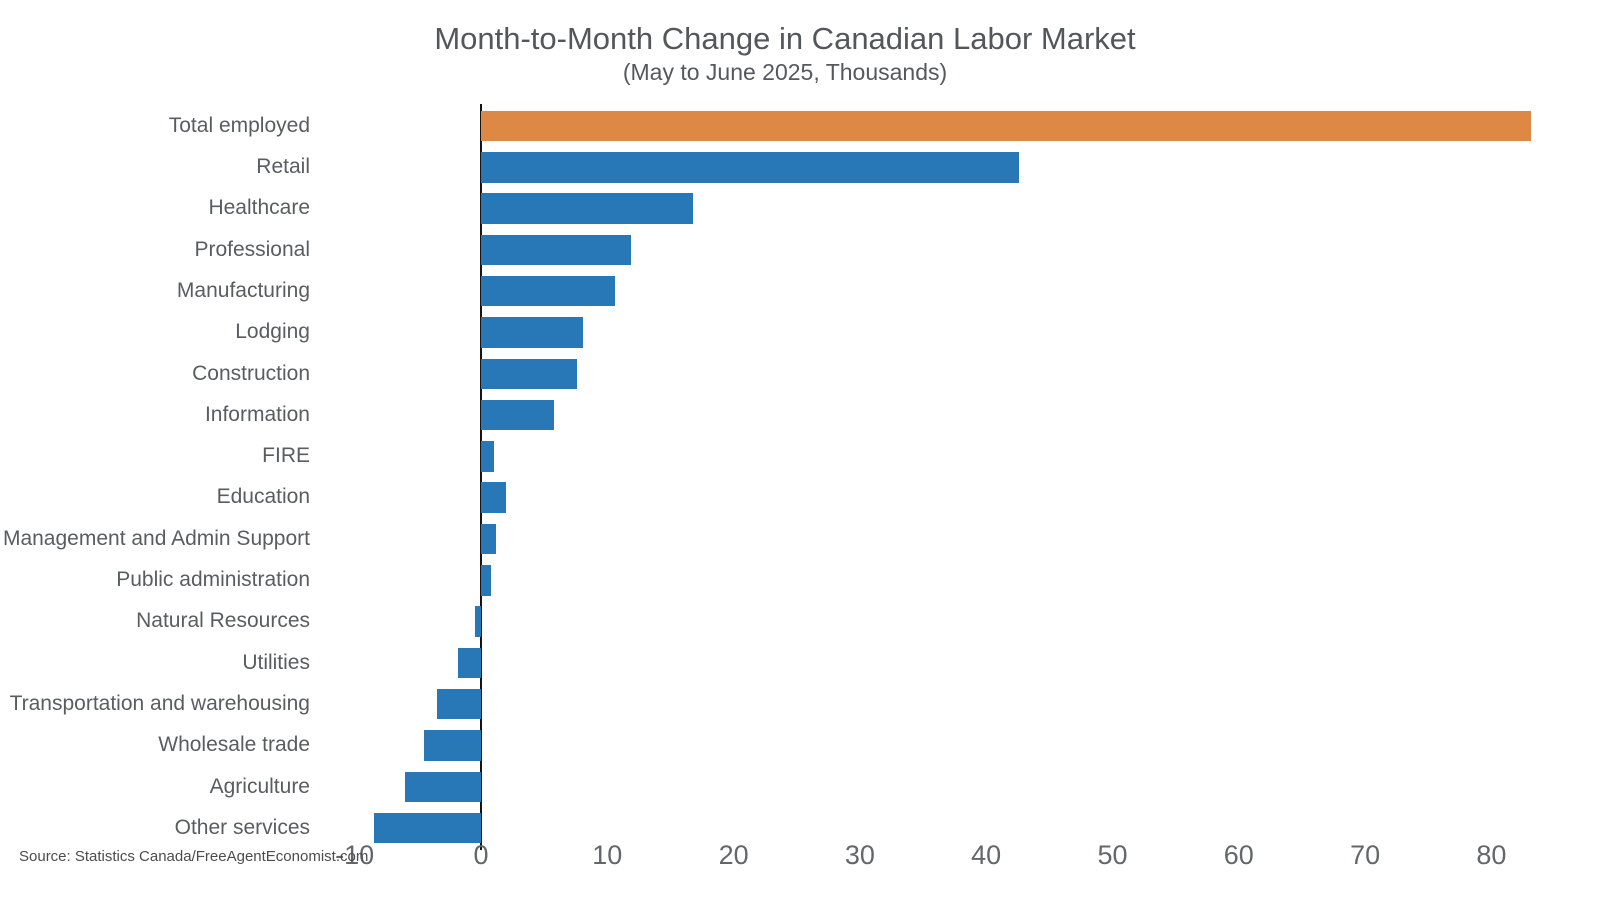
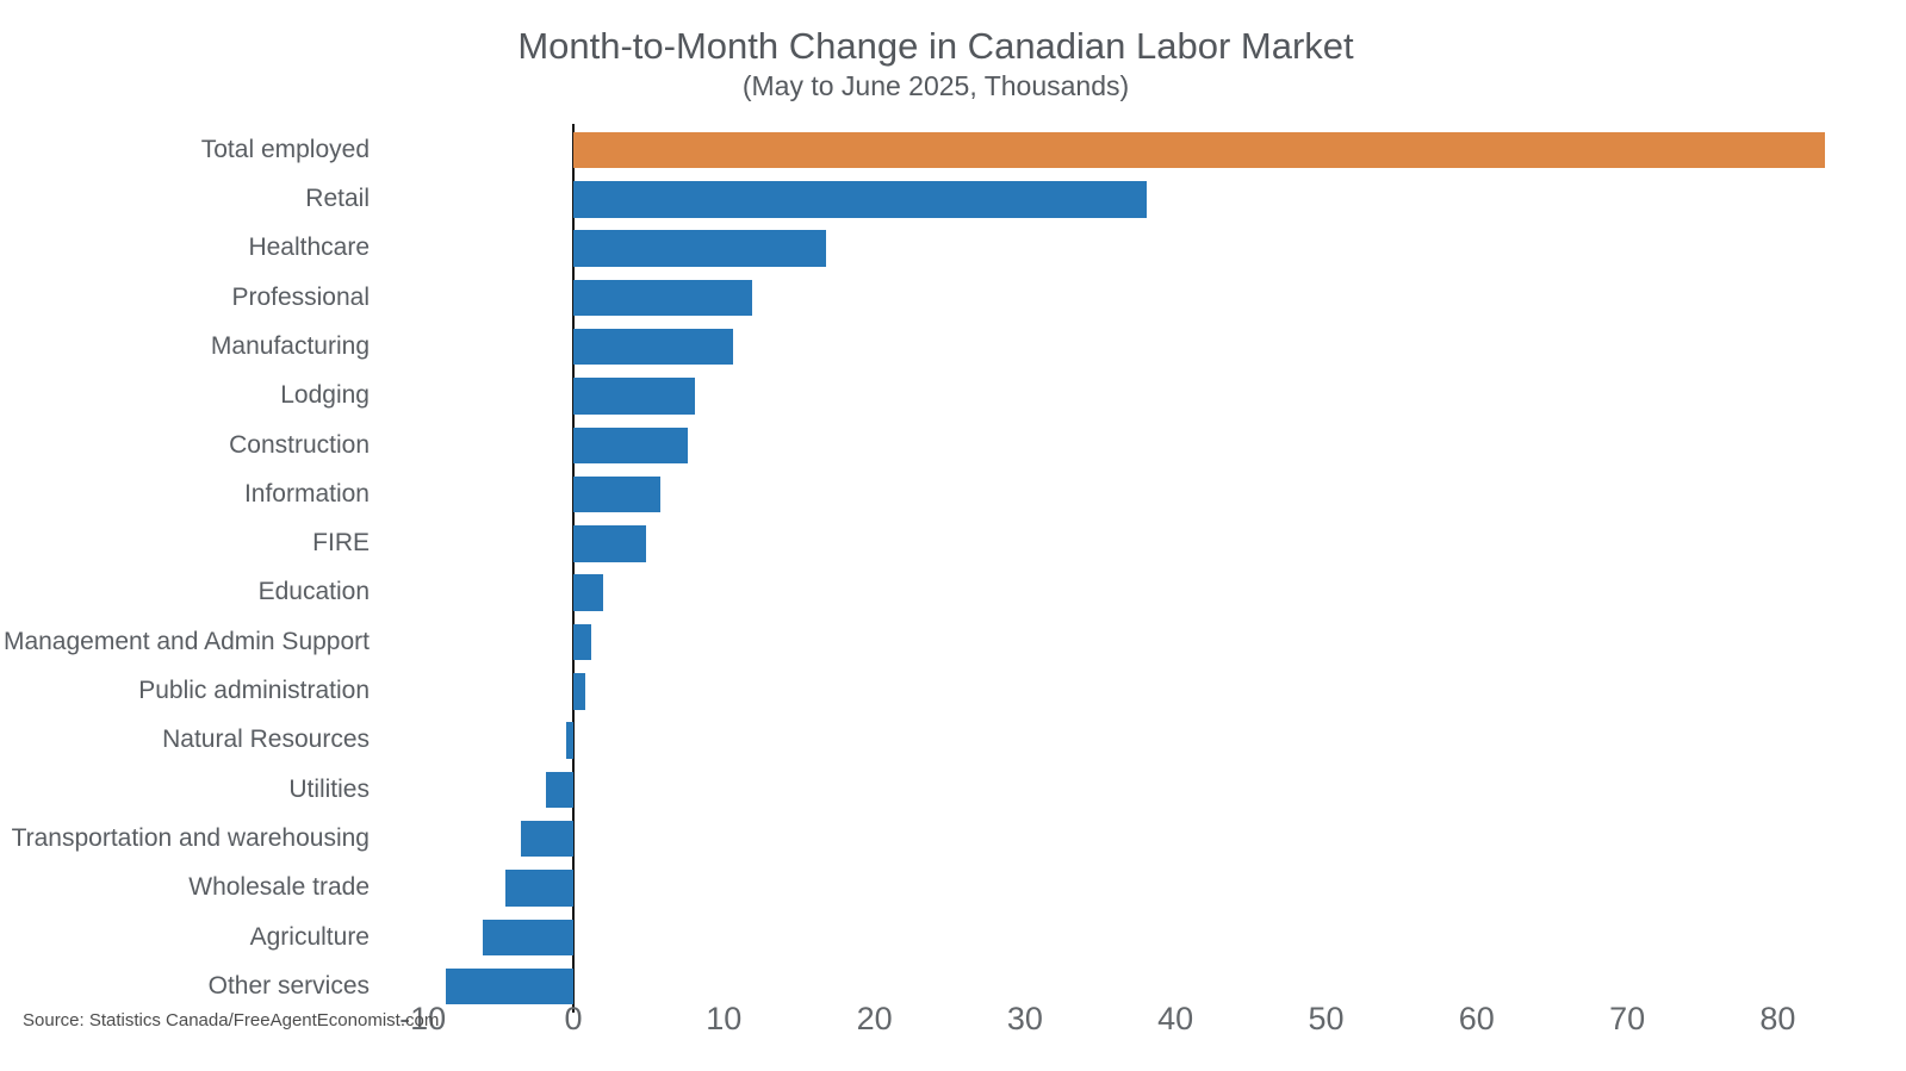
Retail: 42.6 -> 38.1
FIRE: 1.0 -> 4.8
